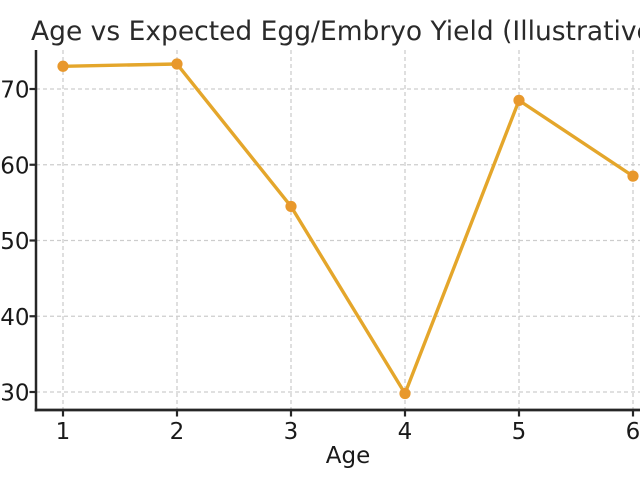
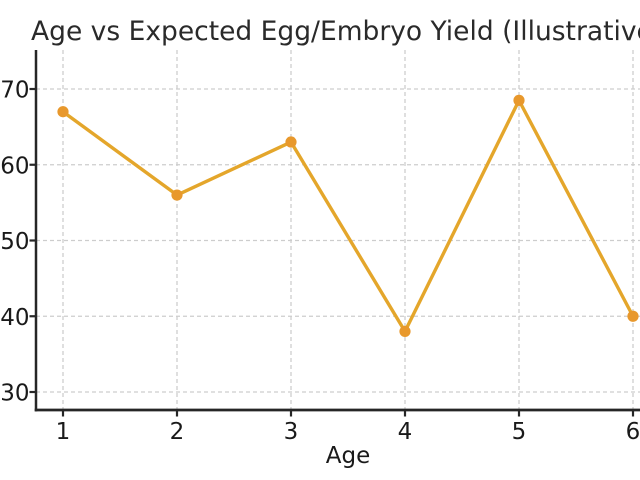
1: 73 -> 67
2: 73 -> 56
3: 54 -> 63
4: 30 -> 38
6: 58 -> 40
